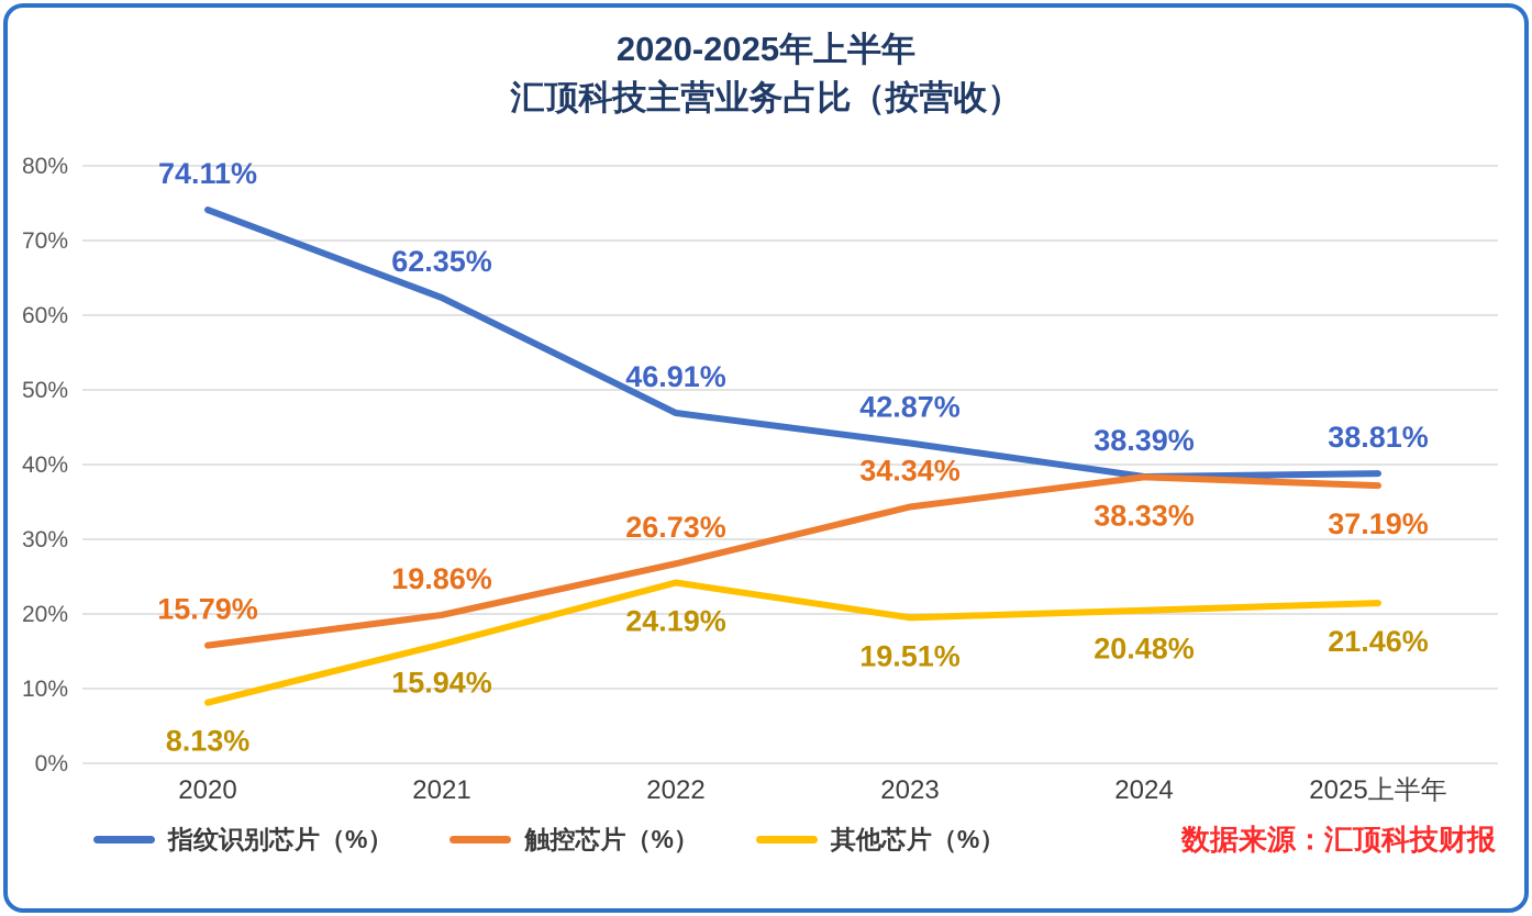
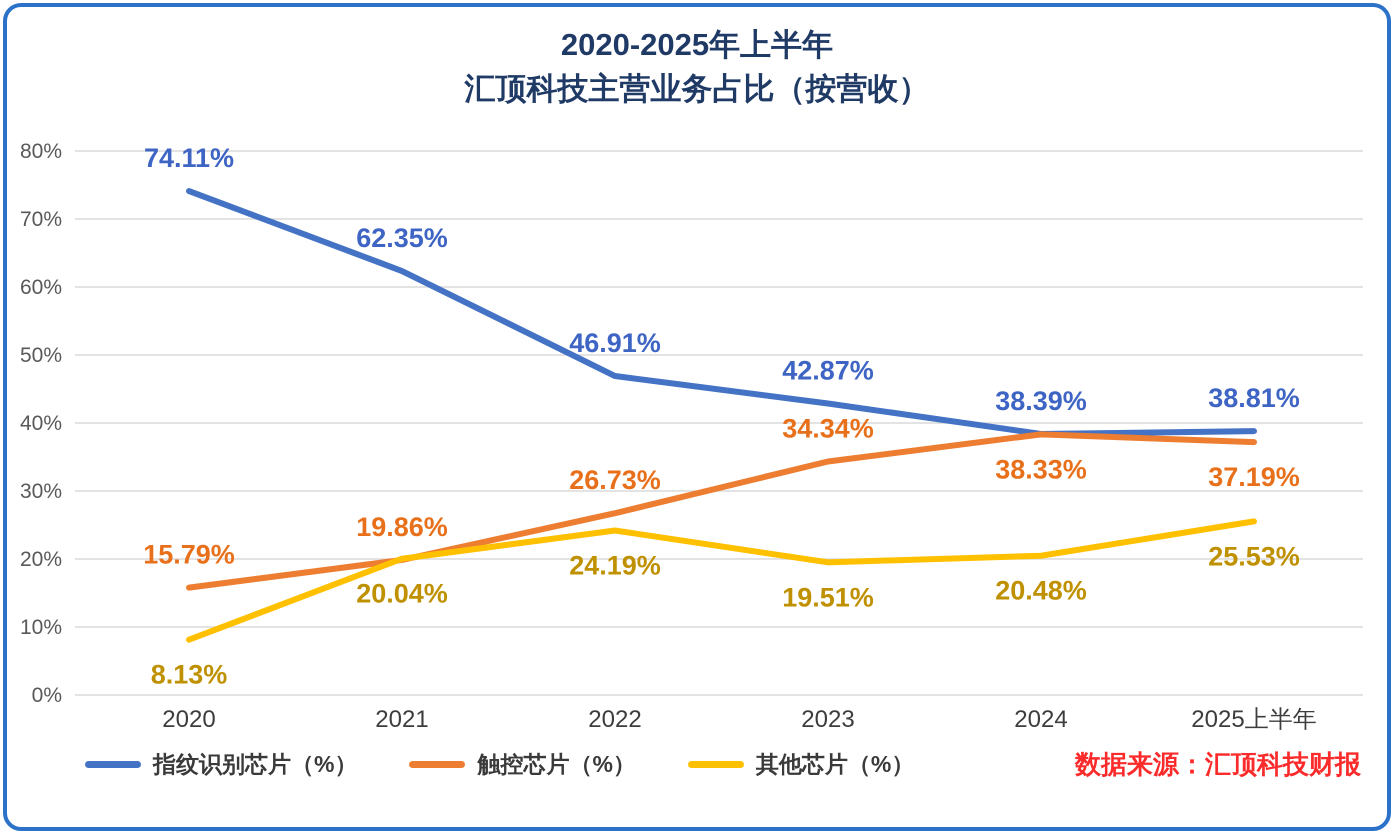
其他芯片（%）/2021: 15.94% -> 20.04%
其他芯片（%）/2025上半年: 21.46% -> 25.53%
